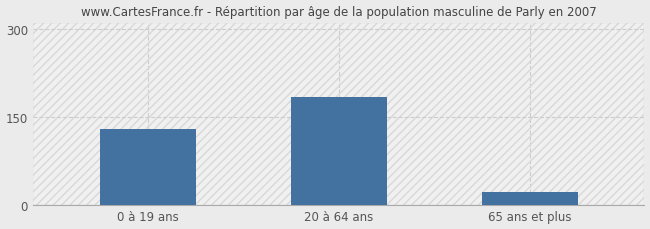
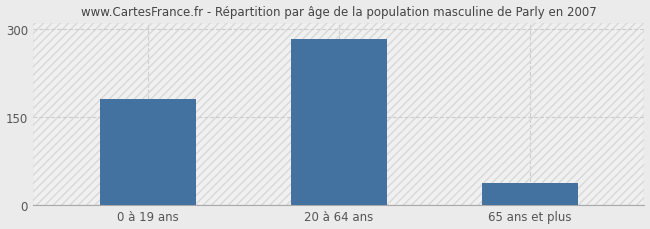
0 à 19 ans: 130 -> 180
20 à 64 ans: 183 -> 282
65 ans et plus: 22 -> 38
